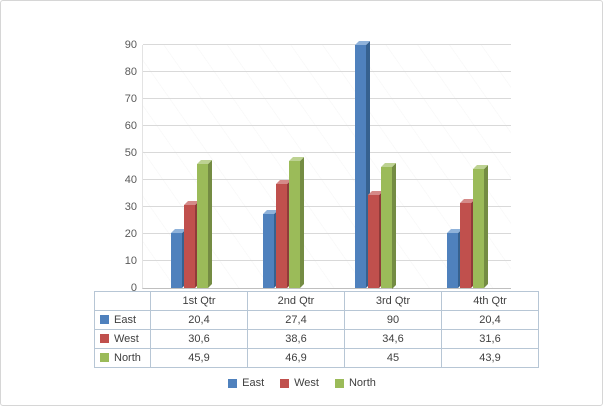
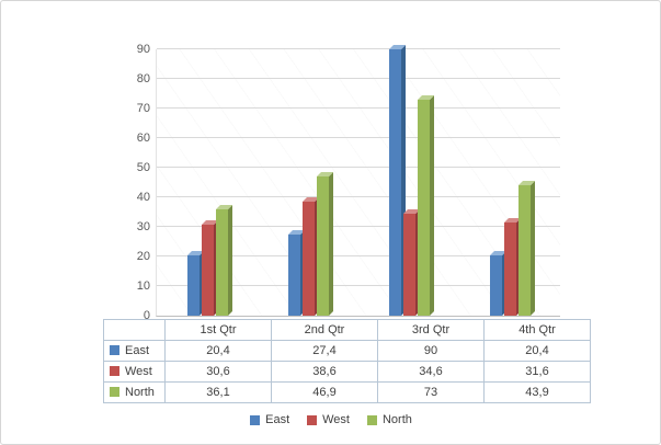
North/1st Qtr: 45,9 -> 36,1
North/3rd Qtr: 45 -> 73
